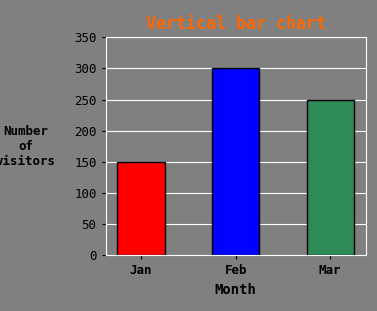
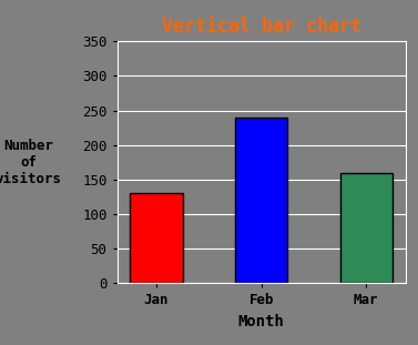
Jan: 150 -> 130
Feb: 300 -> 240
Mar: 250 -> 160
